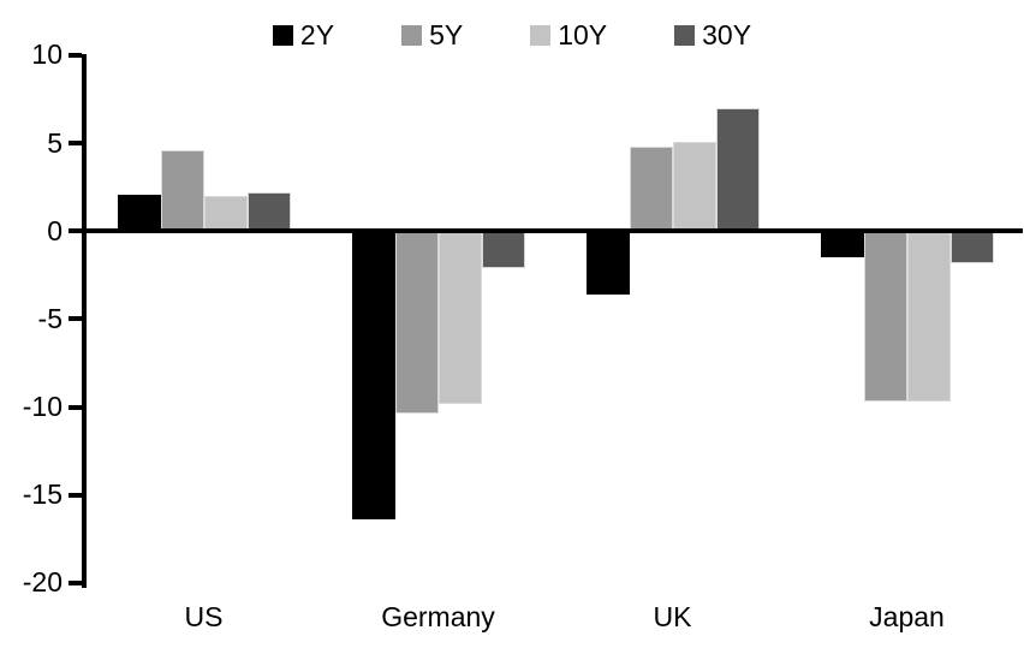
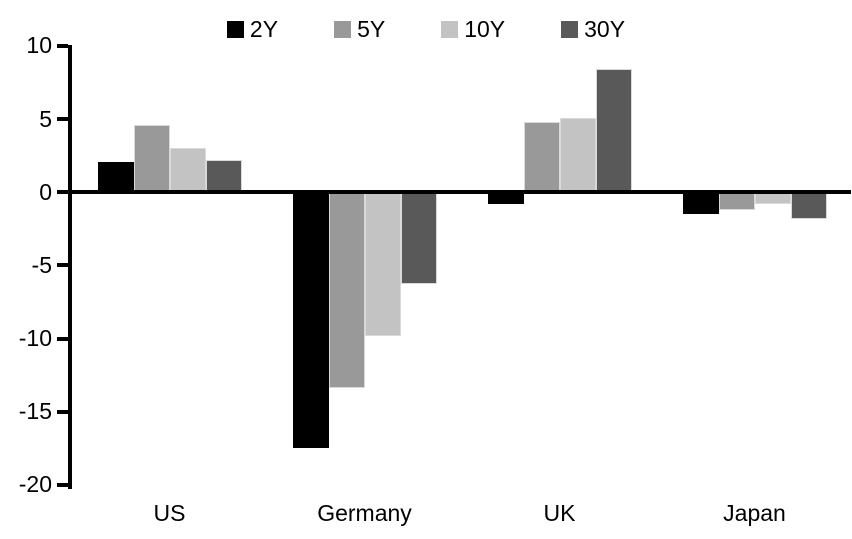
10Y/US: 2.0 -> 3.0
2Y/Germany: -16.4 -> -17.5
5Y/Germany: -10.4 -> -13.4
30Y/Germany: -2.1 -> -6.3
2Y/UK: -3.6 -> -0.8
30Y/UK: 7.0 -> 8.4
5Y/Japan: -9.7 -> -1.2
10Y/Japan: -9.7 -> -0.8
